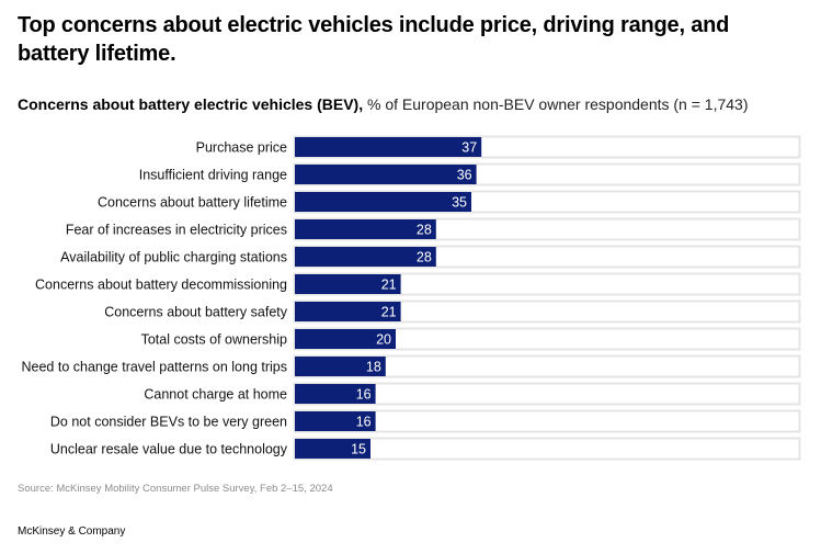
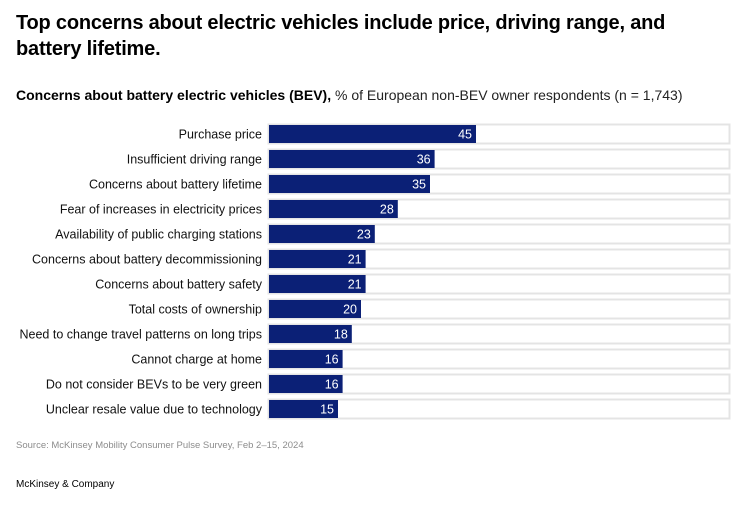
Purchase price: 37 -> 45
Availability of public charging stations: 28 -> 23
